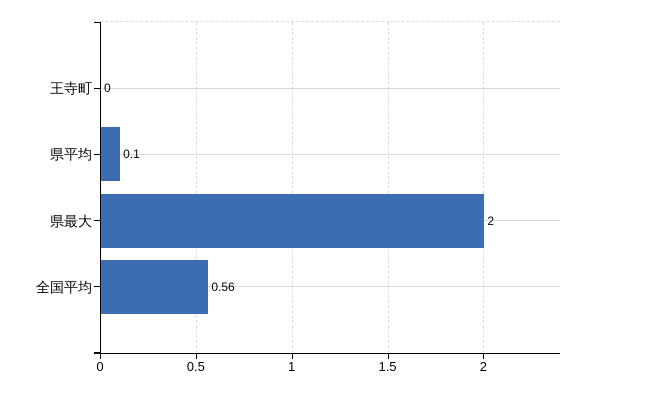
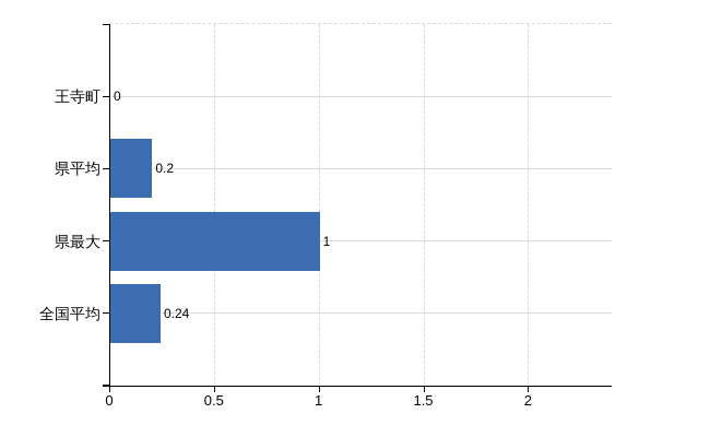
県平均: 0.1 -> 0.2
県最大: 2 -> 1
全国平均: 0.56 -> 0.24
